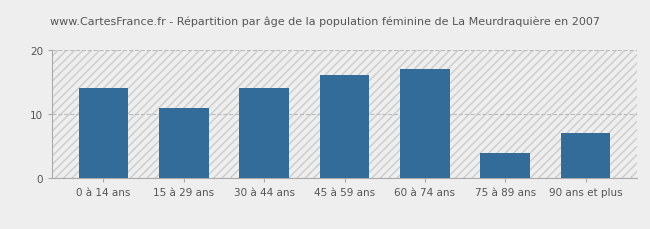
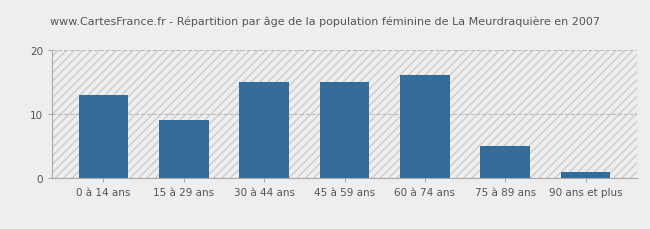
0 à 14 ans: 14 -> 13
15 à 29 ans: 11 -> 9
30 à 44 ans: 14 -> 15
45 à 59 ans: 16 -> 15
60 à 74 ans: 17 -> 16
75 à 89 ans: 4 -> 5
90 ans et plus: 7 -> 1
